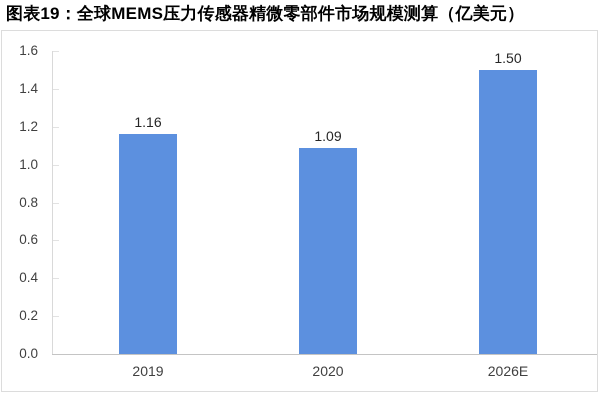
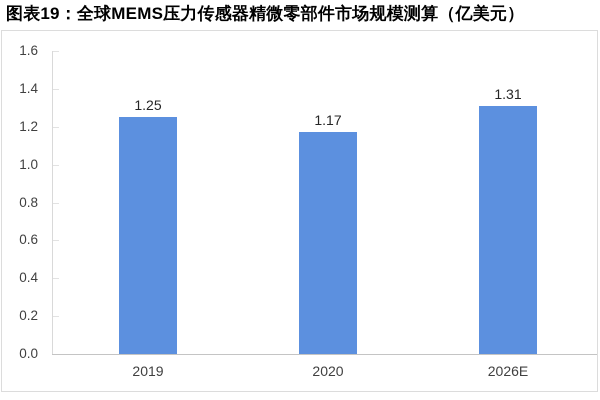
2019: 1.16 -> 1.25
2020: 1.09 -> 1.17
2026E: 1.50 -> 1.31
